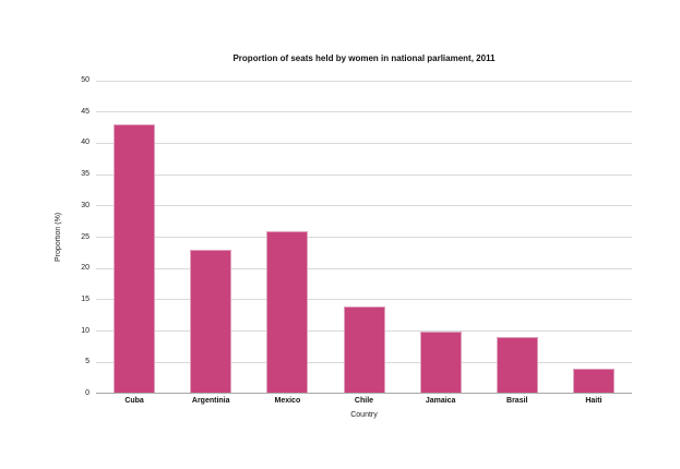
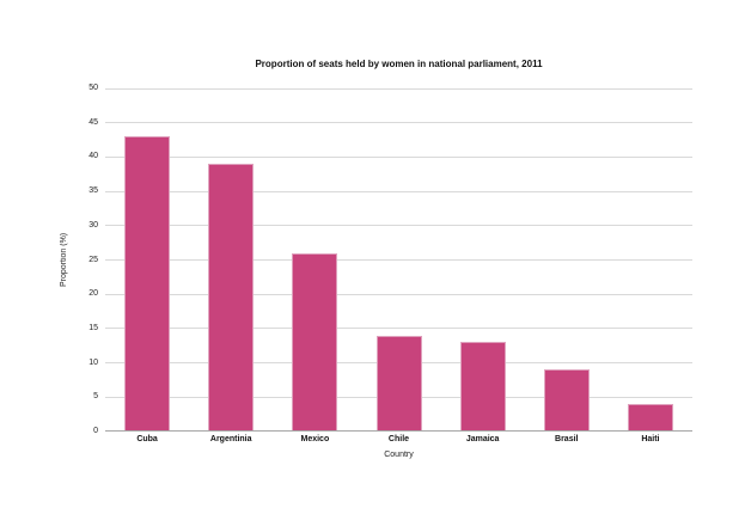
Argentinia: 23 -> 39
Jamaica: 10 -> 13
